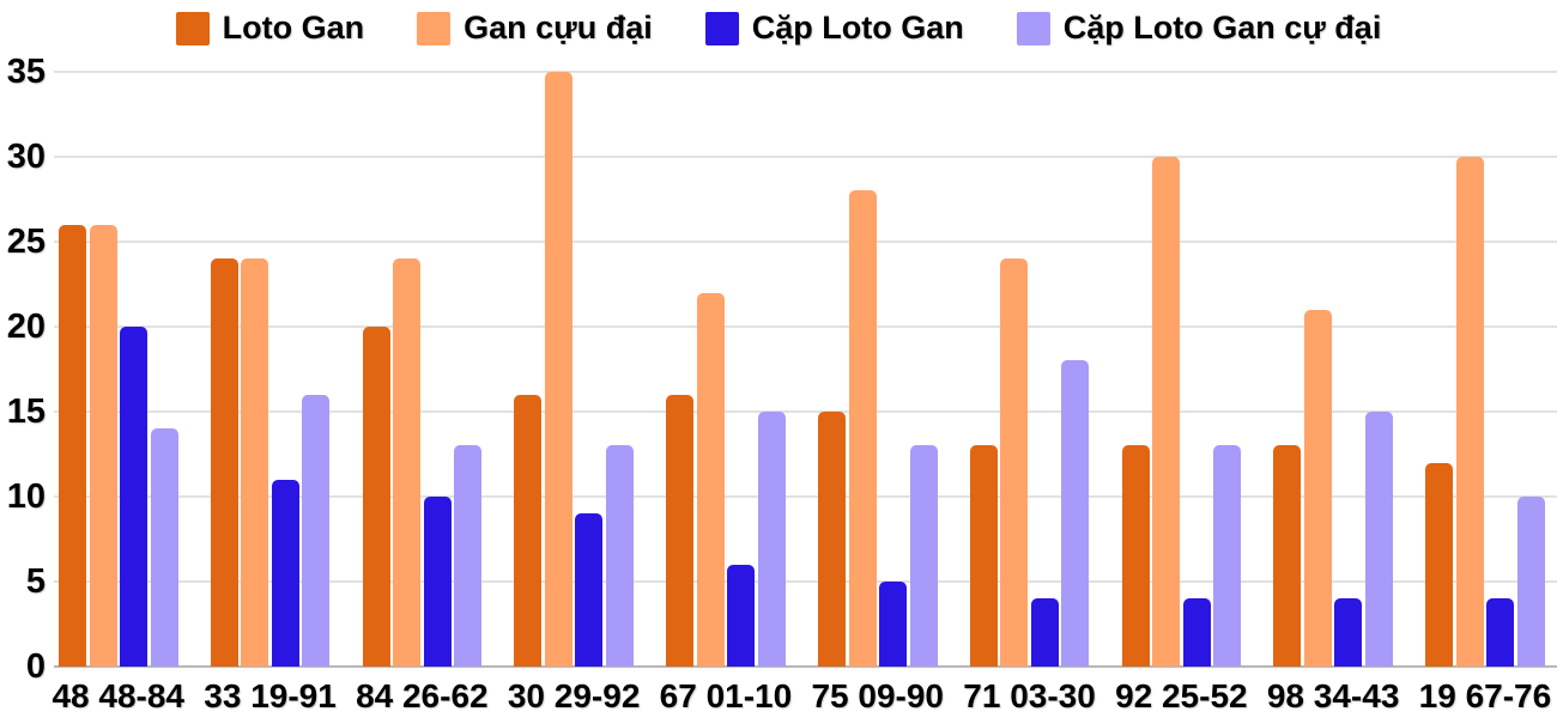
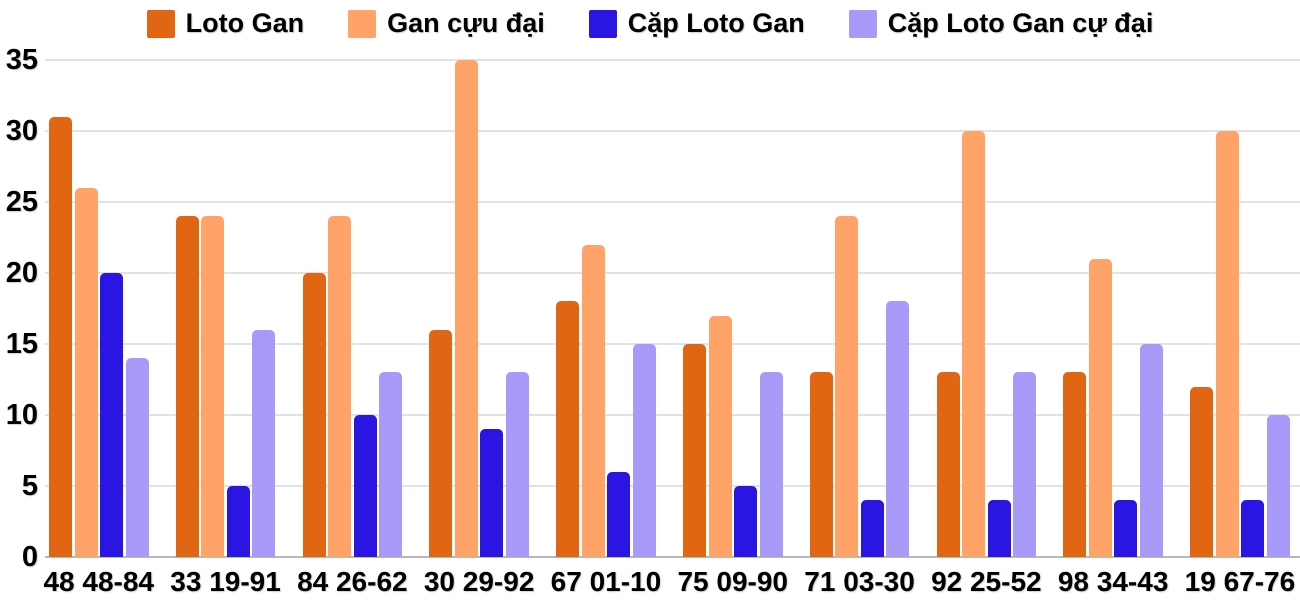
Loto Gan/48 48-84: 26 -> 31
Cặp Loto Gan/33 19-91: 11 -> 5
Loto Gan/67 01-10: 16 -> 18
Gan cựu đại/75 09-90: 28 -> 17
